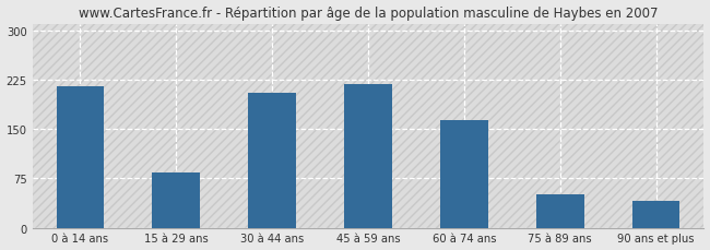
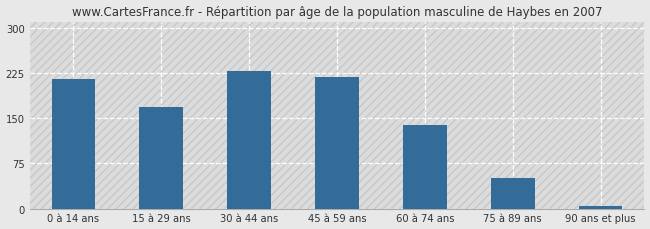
15 à 29 ans: 84 -> 168
30 à 44 ans: 204 -> 228
60 à 74 ans: 164 -> 138
90 ans et plus: 40 -> 5
